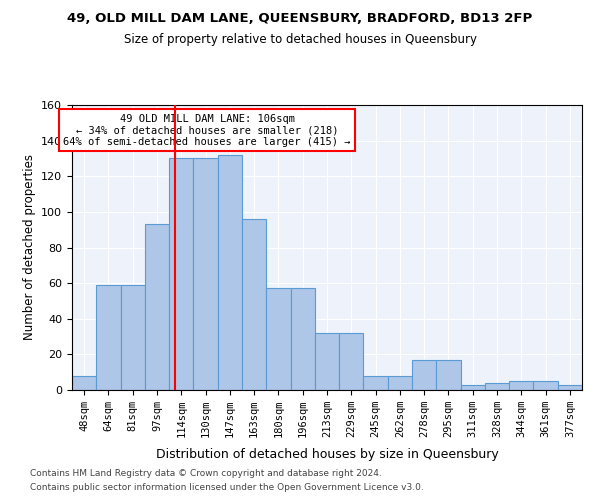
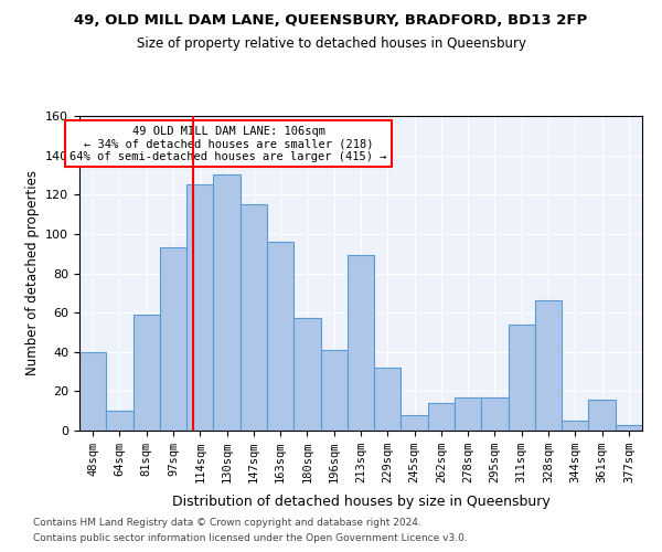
48sqm: 8 -> 40
64sqm: 59 -> 10
114sqm: 130 -> 125
147sqm: 132 -> 115
196sqm: 57 -> 41
213sqm: 32 -> 89
262sqm: 8 -> 14
311sqm: 3 -> 54
328sqm: 4 -> 66
361sqm: 5 -> 16
